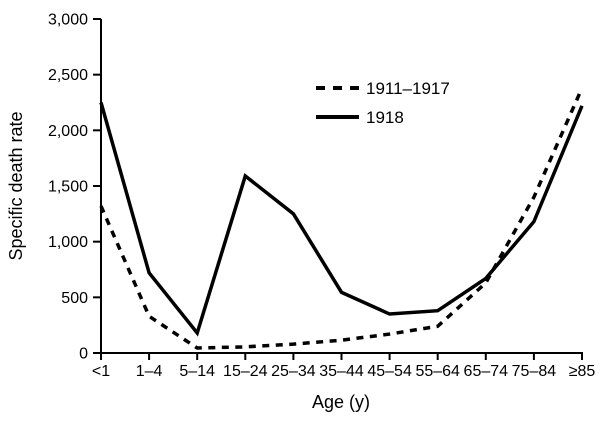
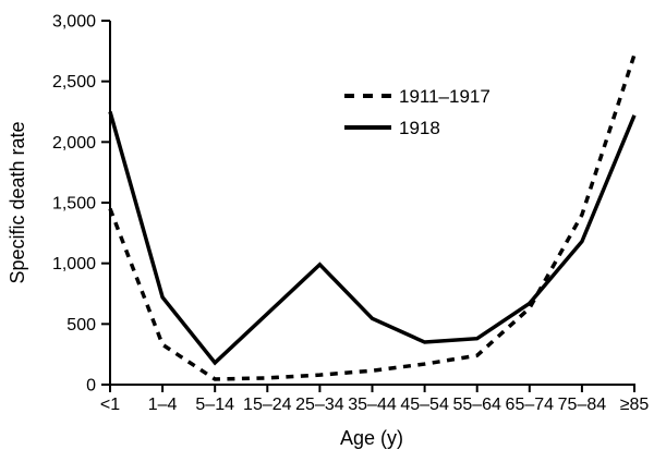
1911–1917/<1: 1320 -> 1450
1918/15–24: 1590 -> 580
1918/25–34: 1250 -> 990
1911–1917/≥85: 2380 -> 2720
